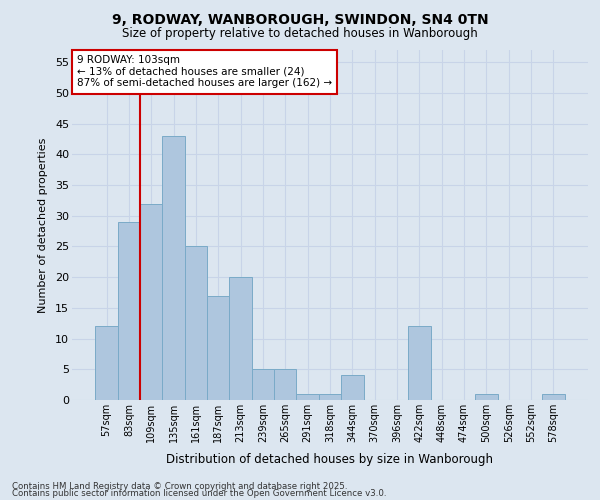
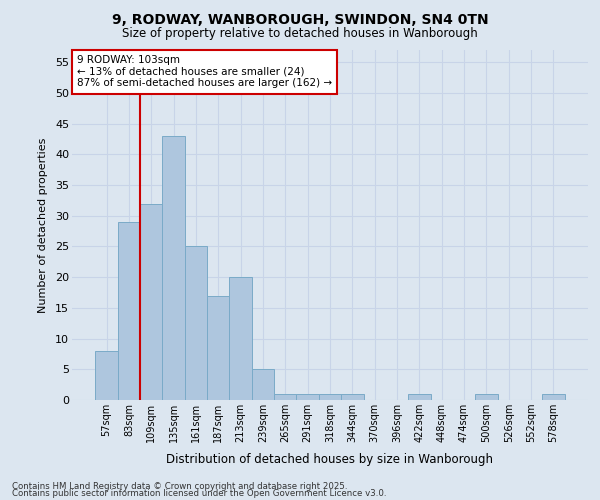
57sqm: 12 -> 8
265sqm: 5 -> 1
344sqm: 4 -> 1
422sqm: 12 -> 1
